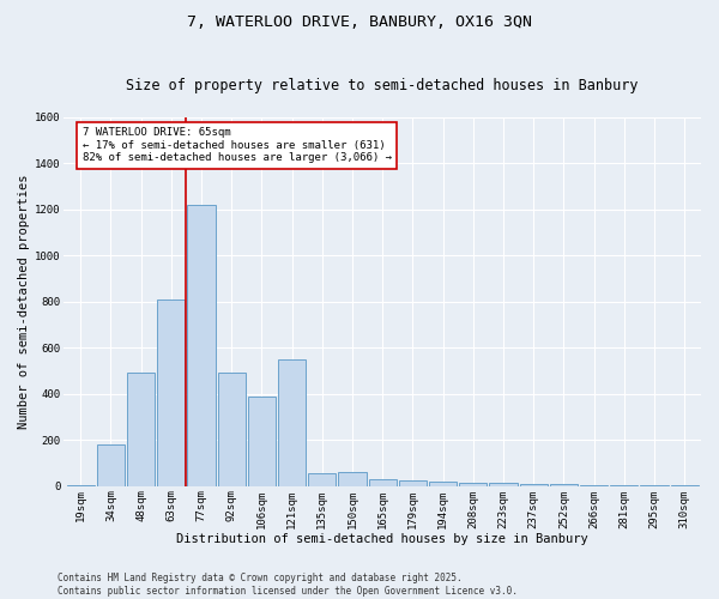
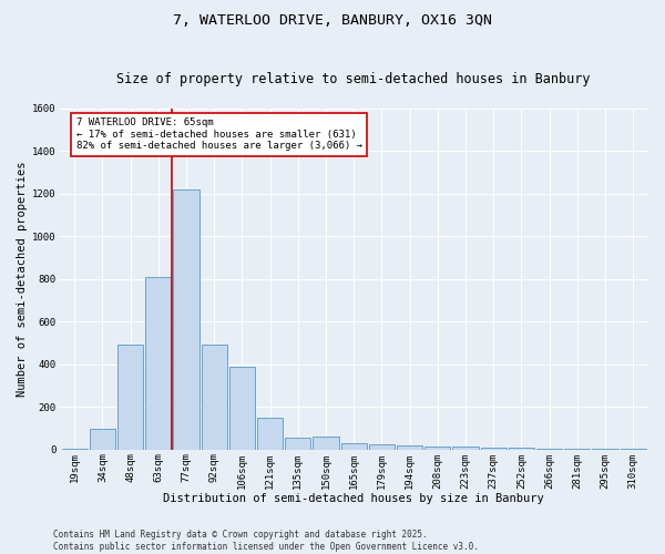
34sqm: 180 -> 100
121sqm: 550 -> 150
